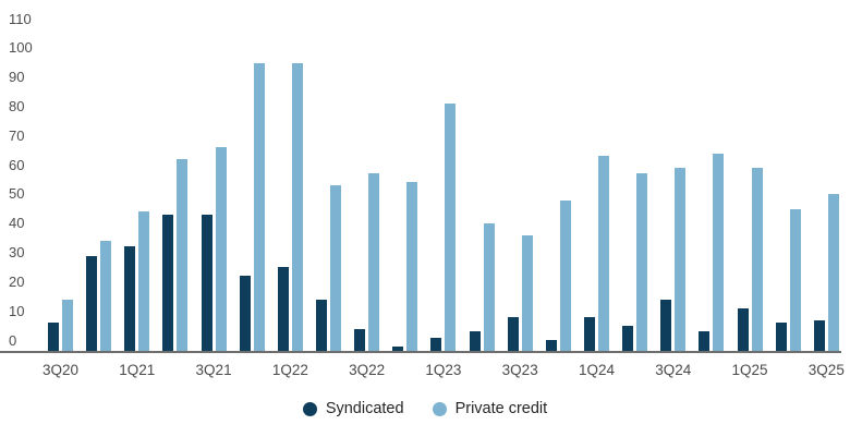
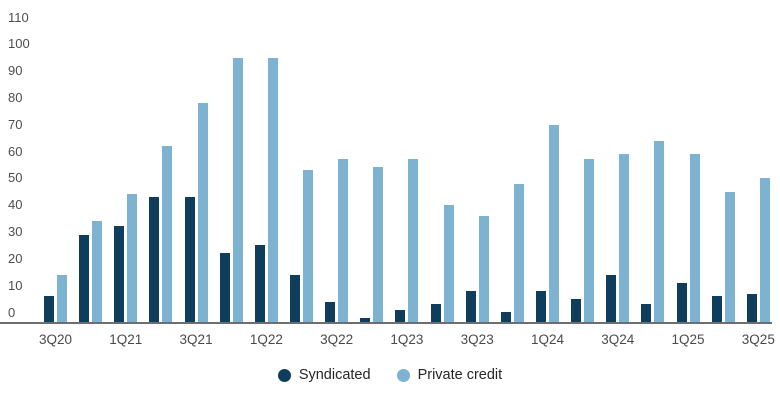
Private credit/3Q21: 70 -> 82
Private credit/1Q23: 85 -> 61
Private credit/1Q24: 67 -> 74
